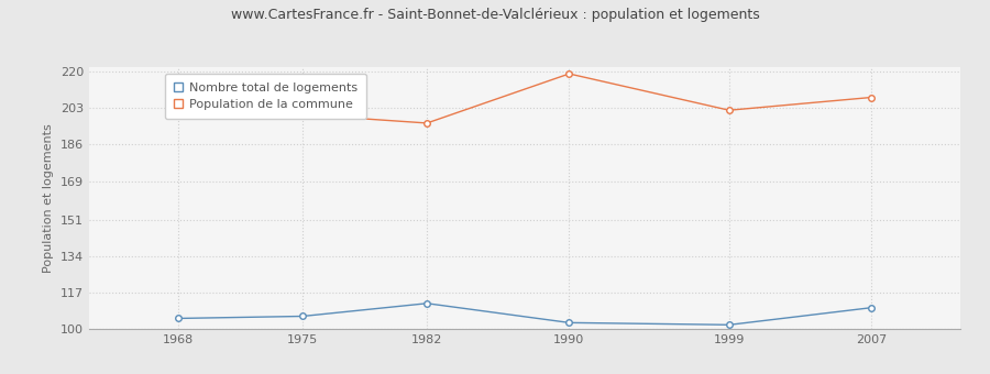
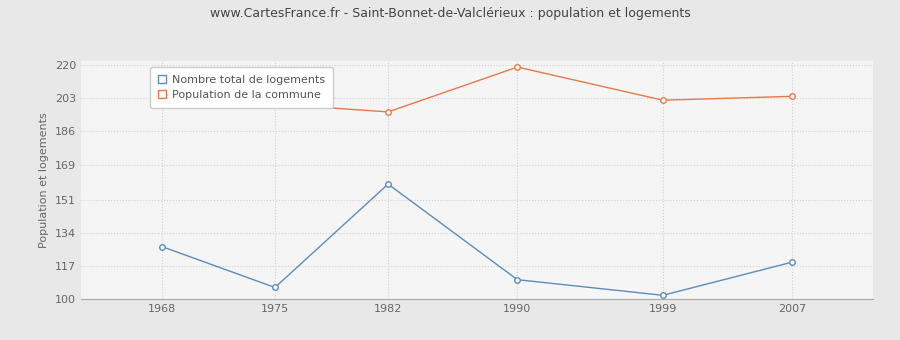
Nombre total de logements/1968: 105 -> 127
Nombre total de logements/1982: 112 -> 159
Nombre total de logements/1990: 103 -> 110
Population de la commune/2007: 208 -> 204
Nombre total de logements/2007: 110 -> 119
